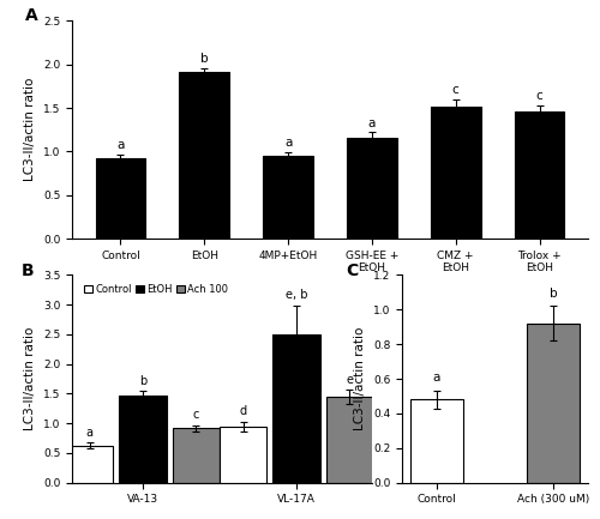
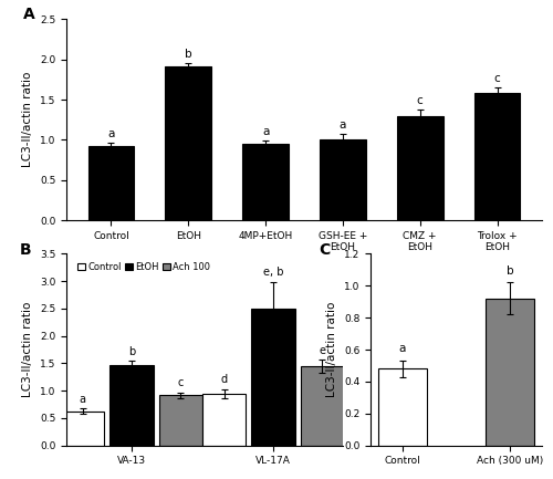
GSH-EE + EtOH: 1.16 -> 1.01
CMZ + EtOH: 1.52 -> 1.30
Trolox + EtOH: 1.46 -> 1.58
